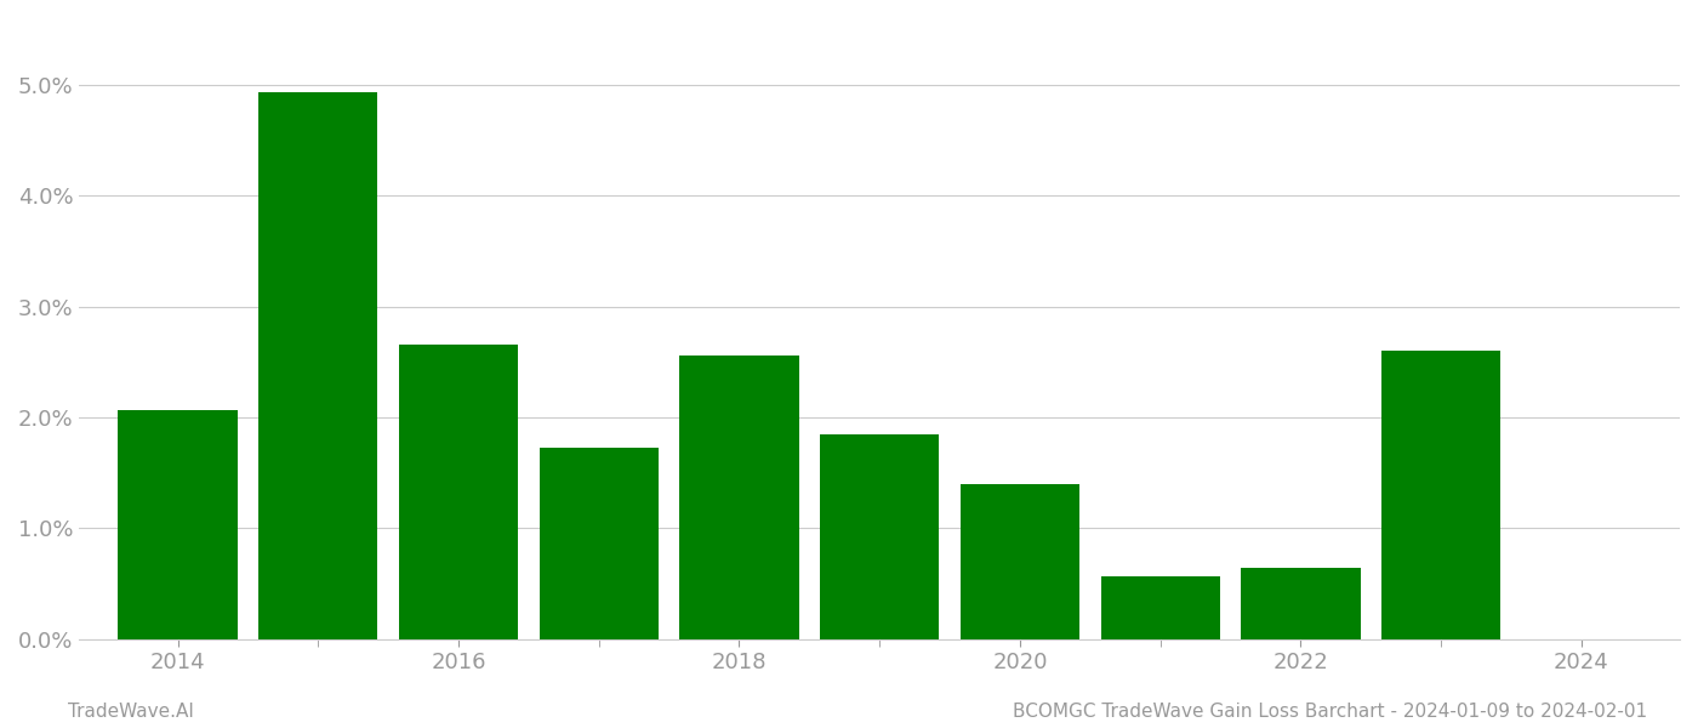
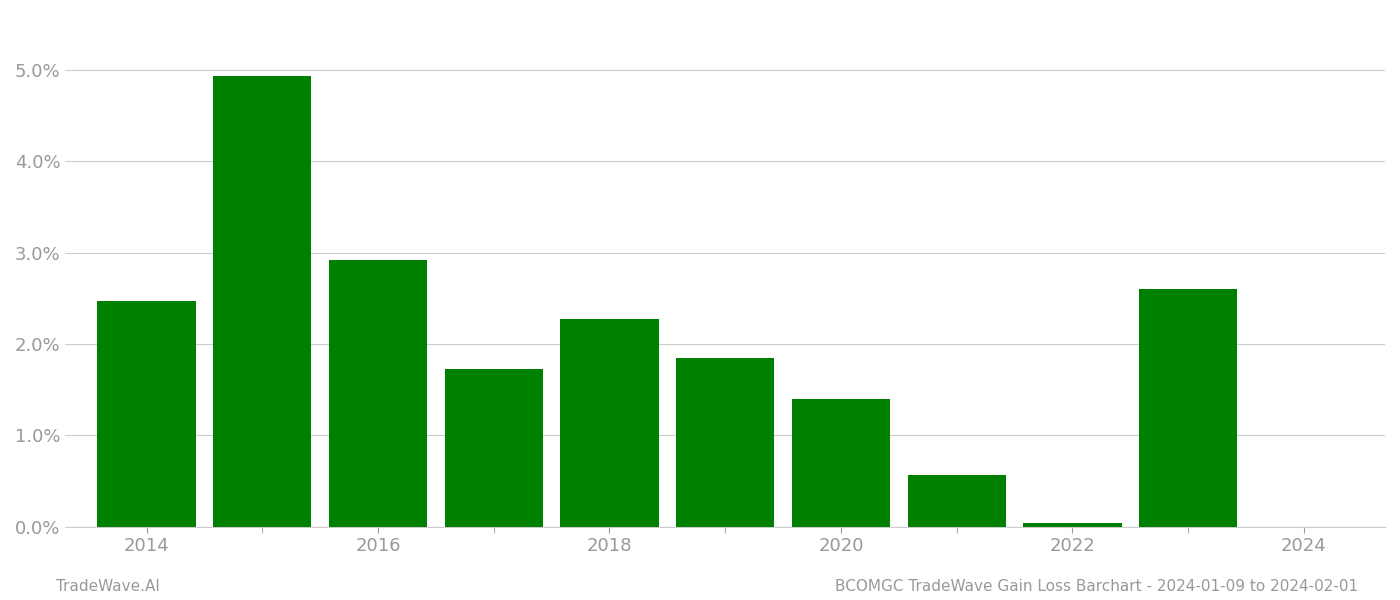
2014: 2.06% -> 2.47%
2016: 2.66% -> 2.92%
2018: 2.56% -> 2.27%
2022: 0.64% -> 0.04%
